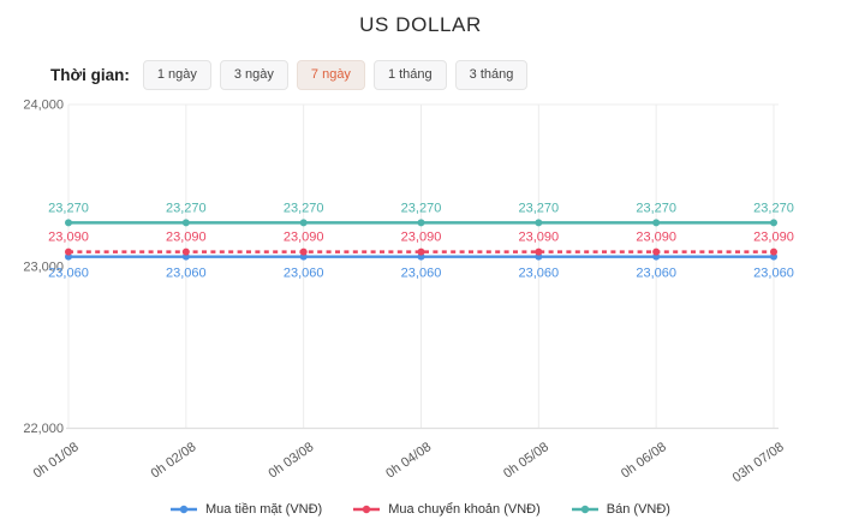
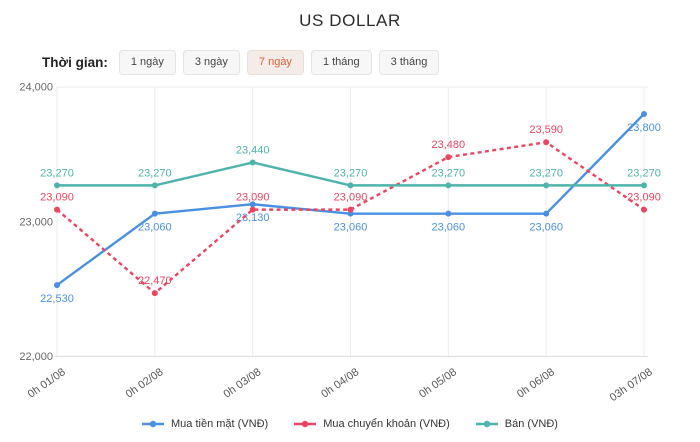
Mua tiền mặt (VNĐ)/0h 01/08: 23,060 -> 22,530
Mua chuyển khoản (VNĐ)/0h 02/08: 23,090 -> 22,470
Mua tiền mặt (VNĐ)/0h 03/08: 23,060 -> 23,130
Bán (VNĐ)/0h 03/08: 23,270 -> 23,440
Mua chuyển khoản (VNĐ)/0h 05/08: 23,090 -> 23,480
Mua chuyển khoản (VNĐ)/0h 06/08: 23,090 -> 23,590
Mua tiền mặt (VNĐ)/03h 07/08: 23,060 -> 23,800
